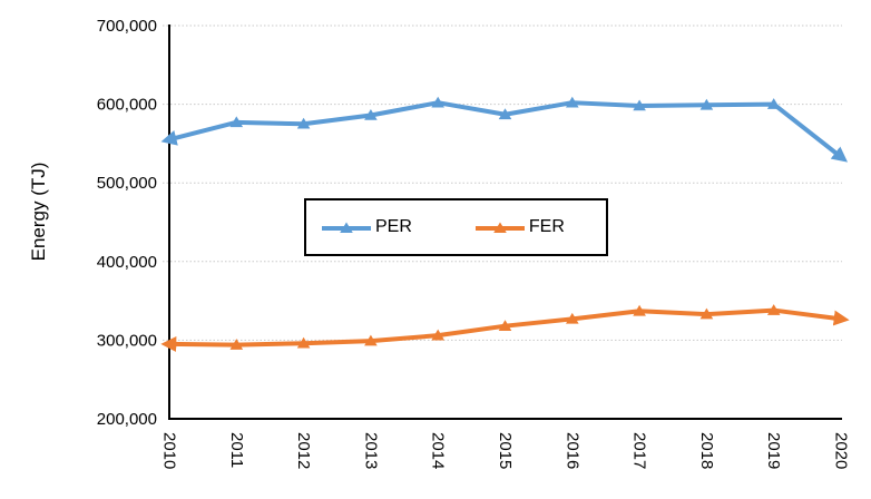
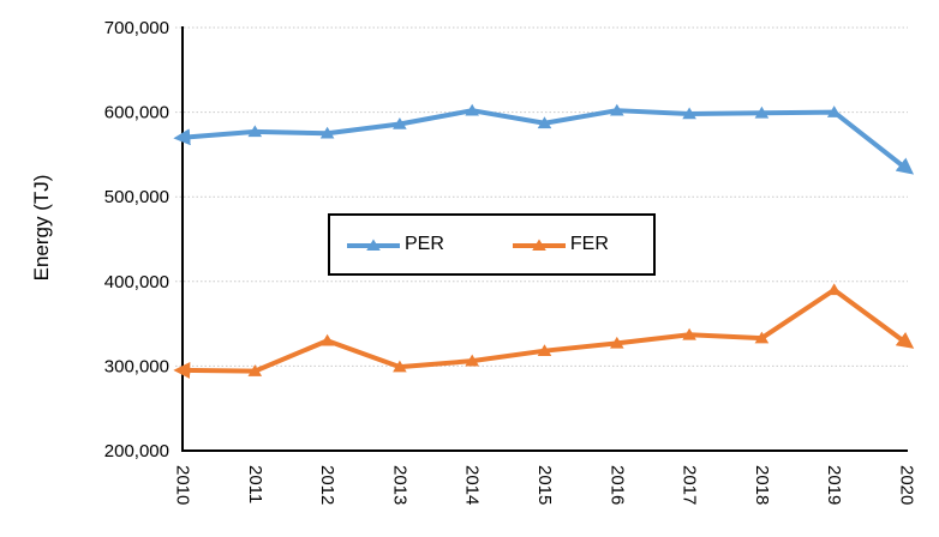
PER/2010: 560000 -> 570000
FER/2012: 300000 -> 330000
FER/2019: 340000 -> 390000
